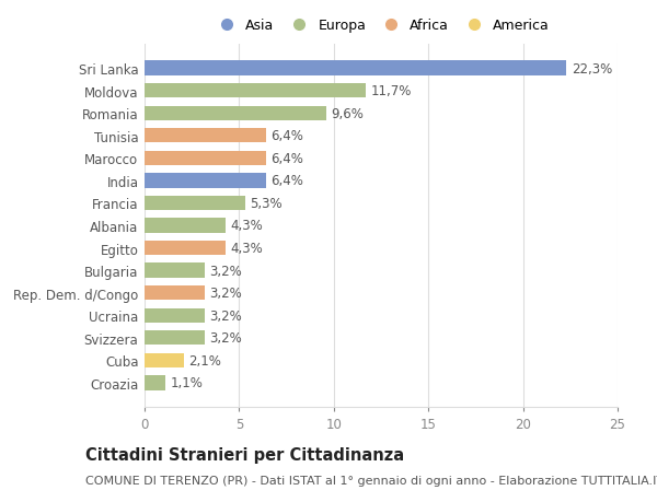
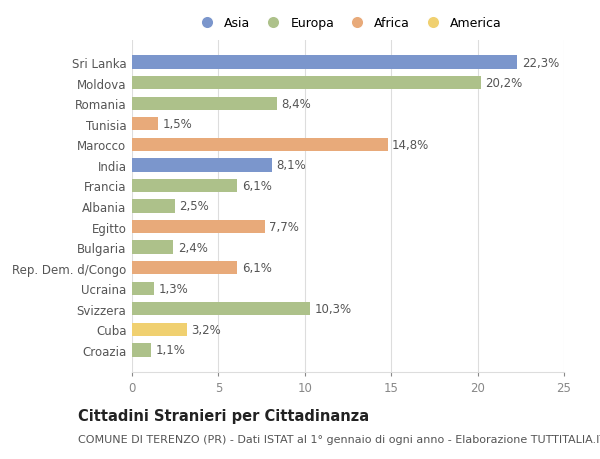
Moldova: 11,7% -> 20,2%
Romania: 9,6% -> 8,4%
Tunisia: 6,4% -> 1,5%
Marocco: 6,4% -> 14,8%
India: 6,4% -> 8,1%
Francia: 5,3% -> 6,1%
Albania: 4,3% -> 2,5%
Egitto: 4,3% -> 7,7%
Bulgaria: 3,2% -> 2,4%
Rep. Dem. d/Congo: 3,2% -> 6,1%
Ucraina: 3,2% -> 1,3%
Svizzera: 3,2% -> 10,3%
Cuba: 2,1% -> 3,2%
